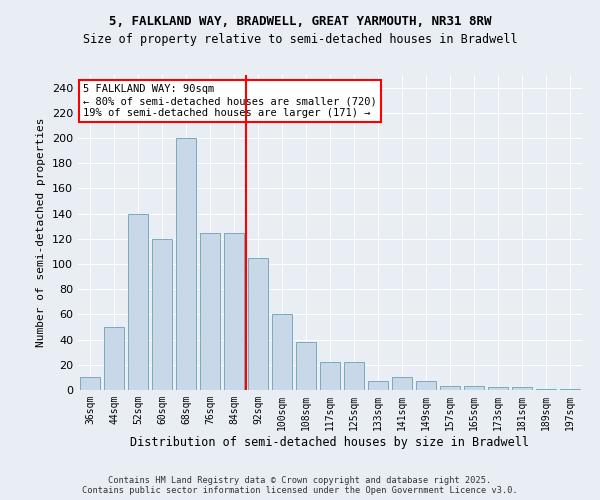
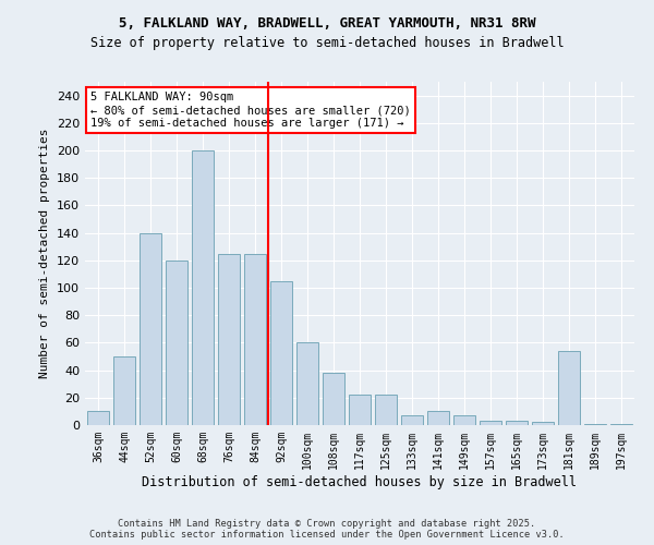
181sqm: 2 -> 54
